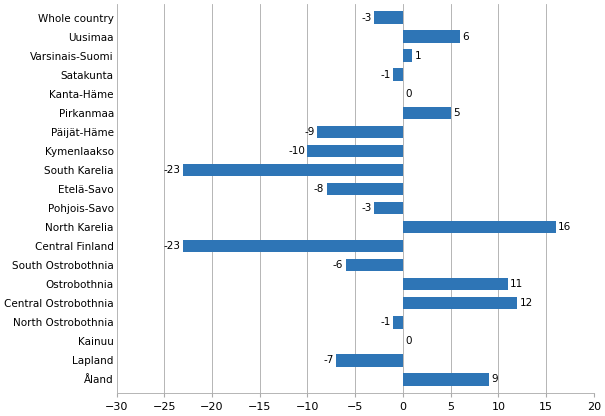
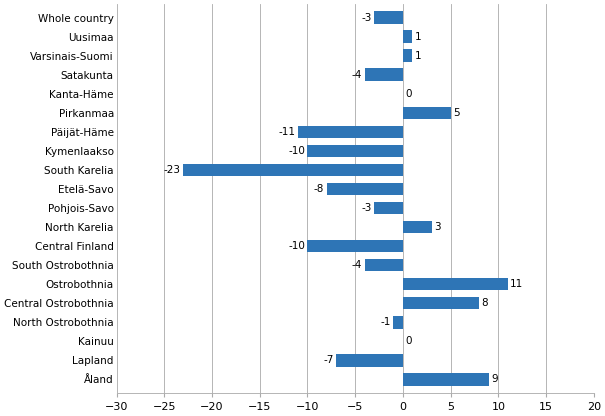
Uusimaa: 6 -> 1
Satakunta: -1 -> -4
Päijät-Häme: -9 -> -11
North Karelia: 16 -> 3
Central Finland: -23 -> -10
South Ostrobothnia: -6 -> -4
Central Ostrobothnia: 12 -> 8
